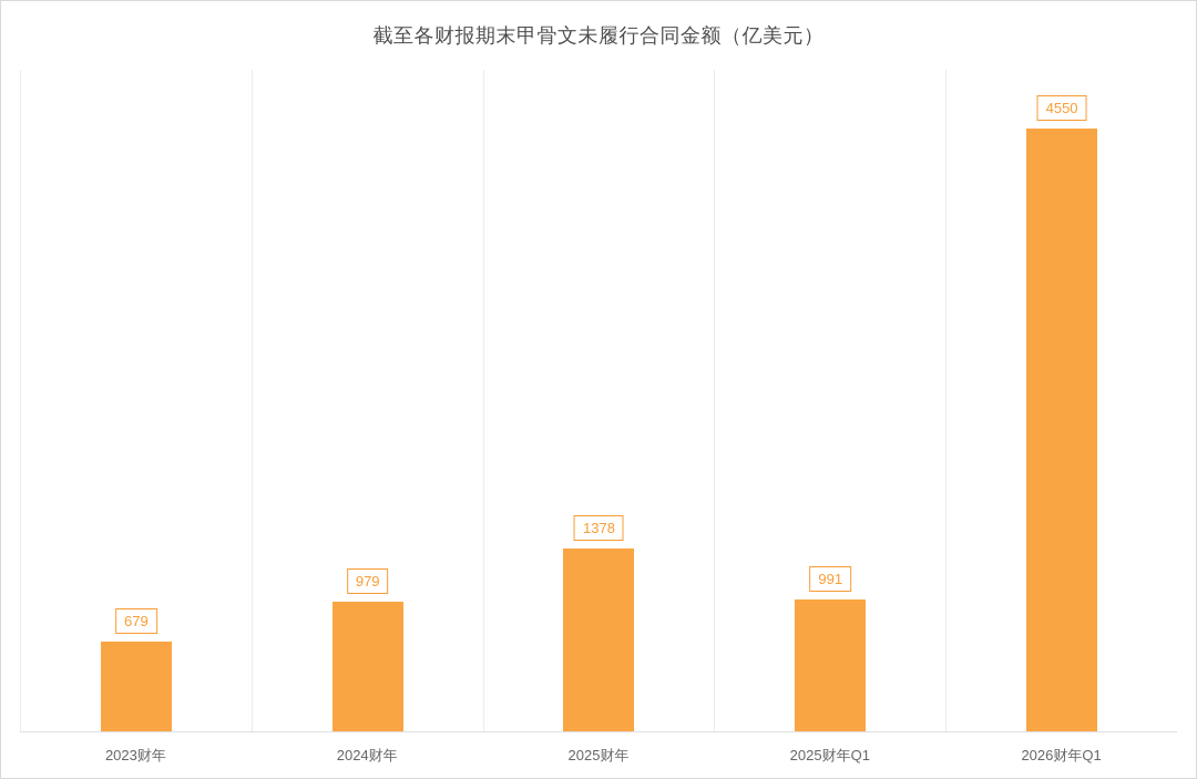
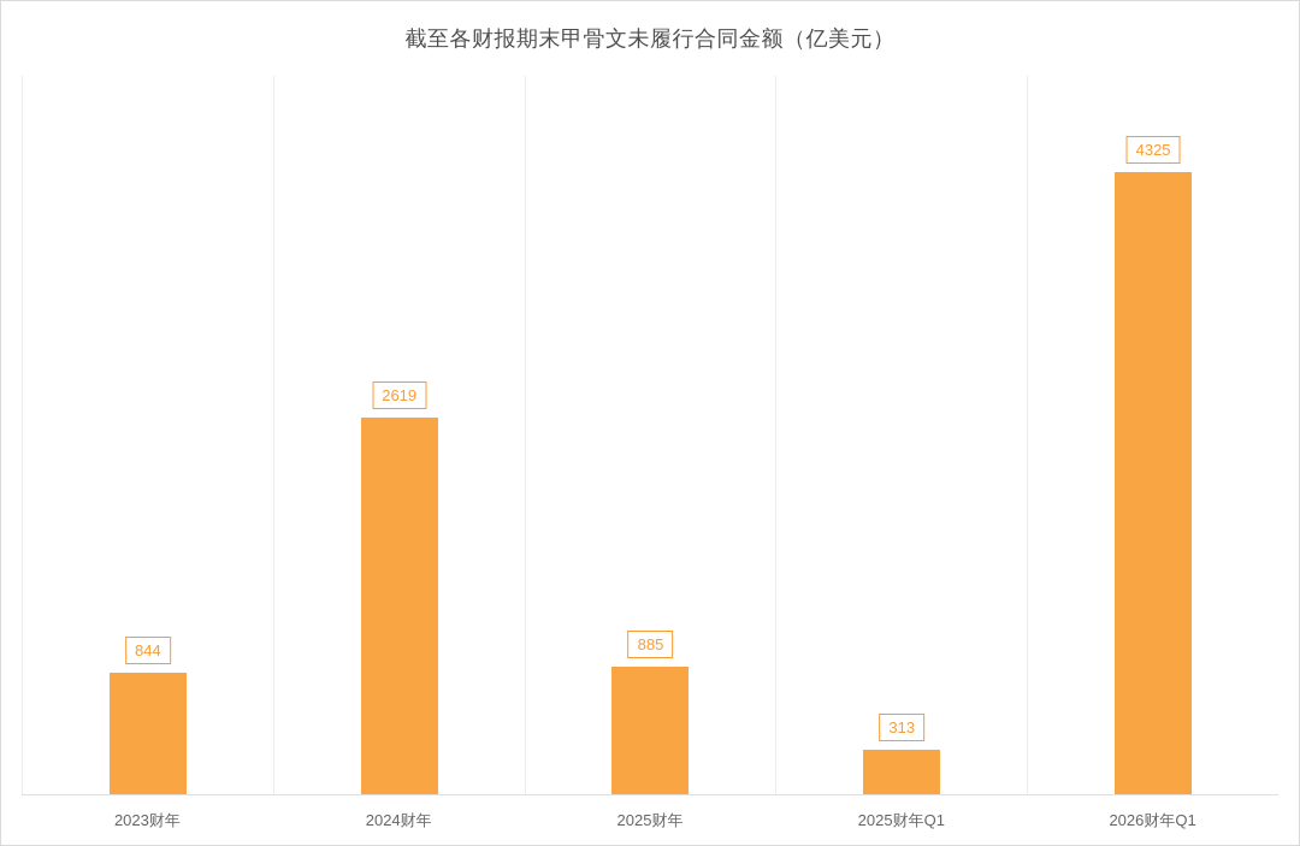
2023财年: 679 -> 844
2024财年: 979 -> 2619
2025财年: 1378 -> 885
2025财年Q1: 991 -> 313
2026财年Q1: 4550 -> 4325
